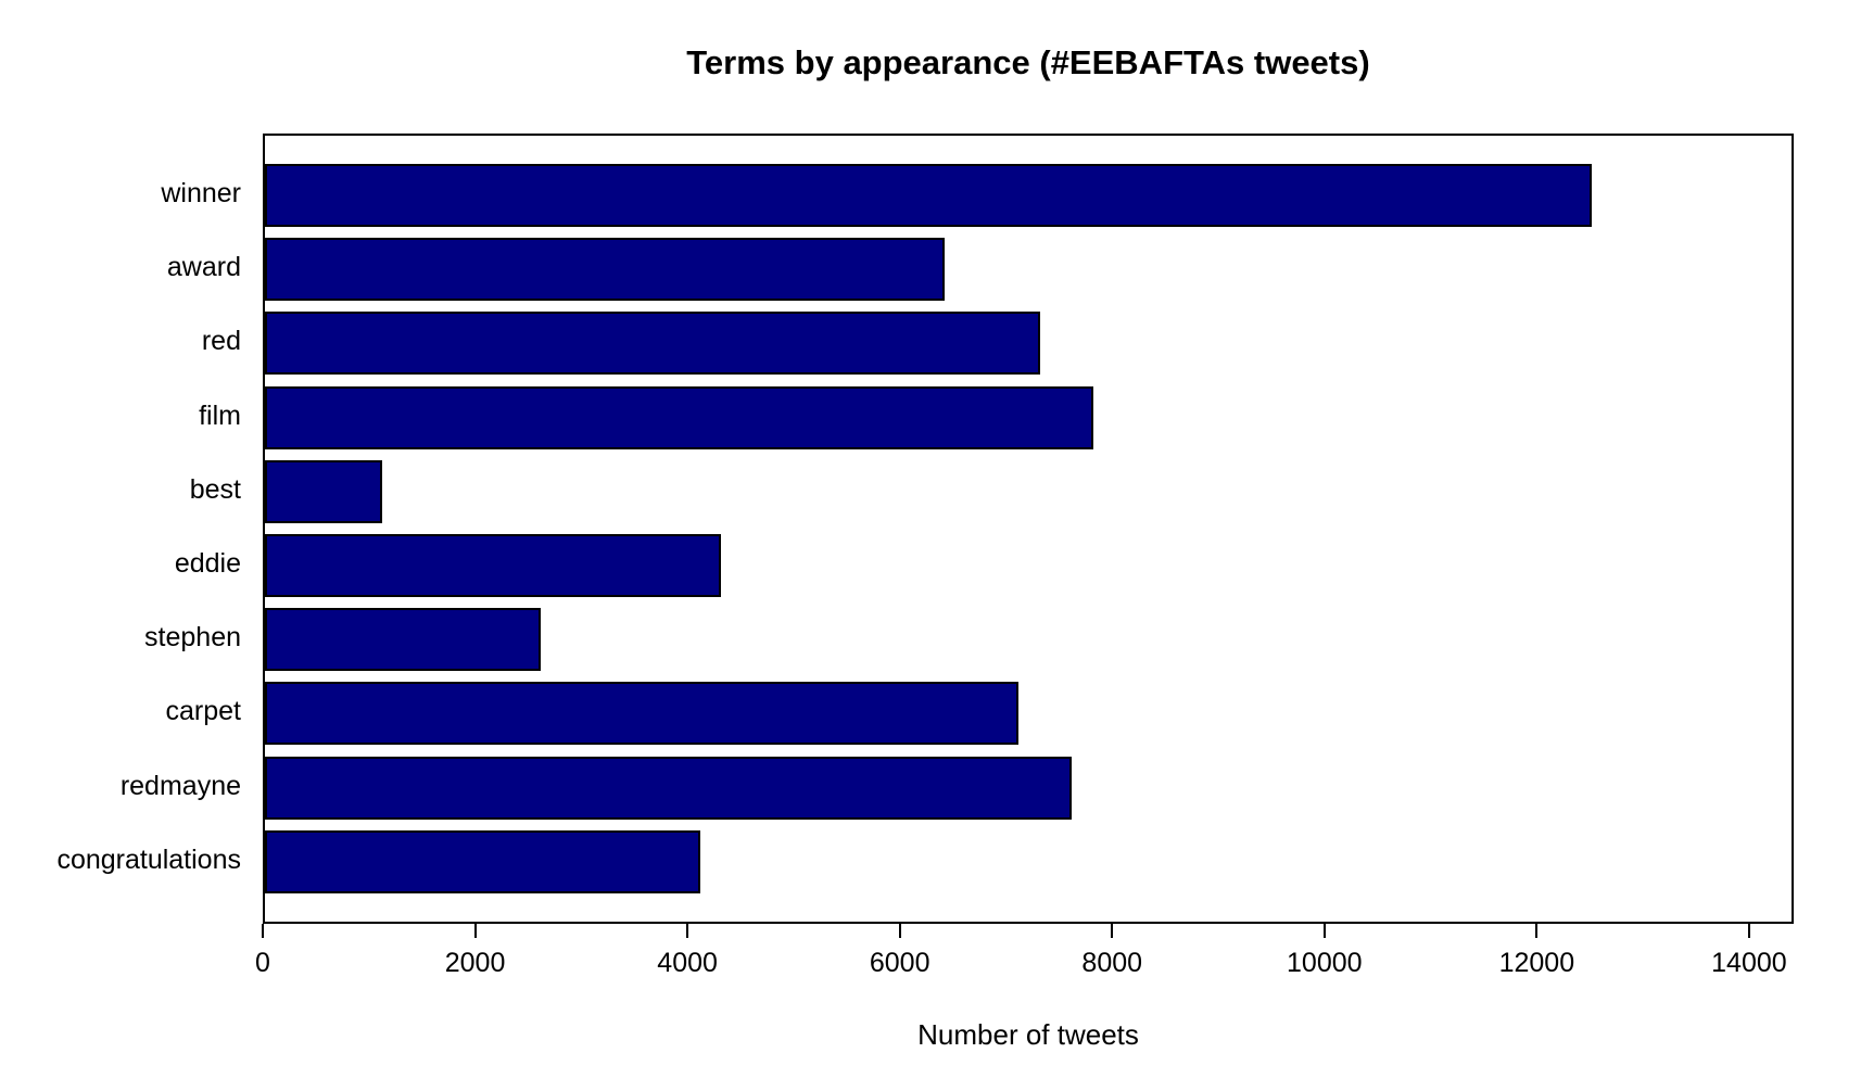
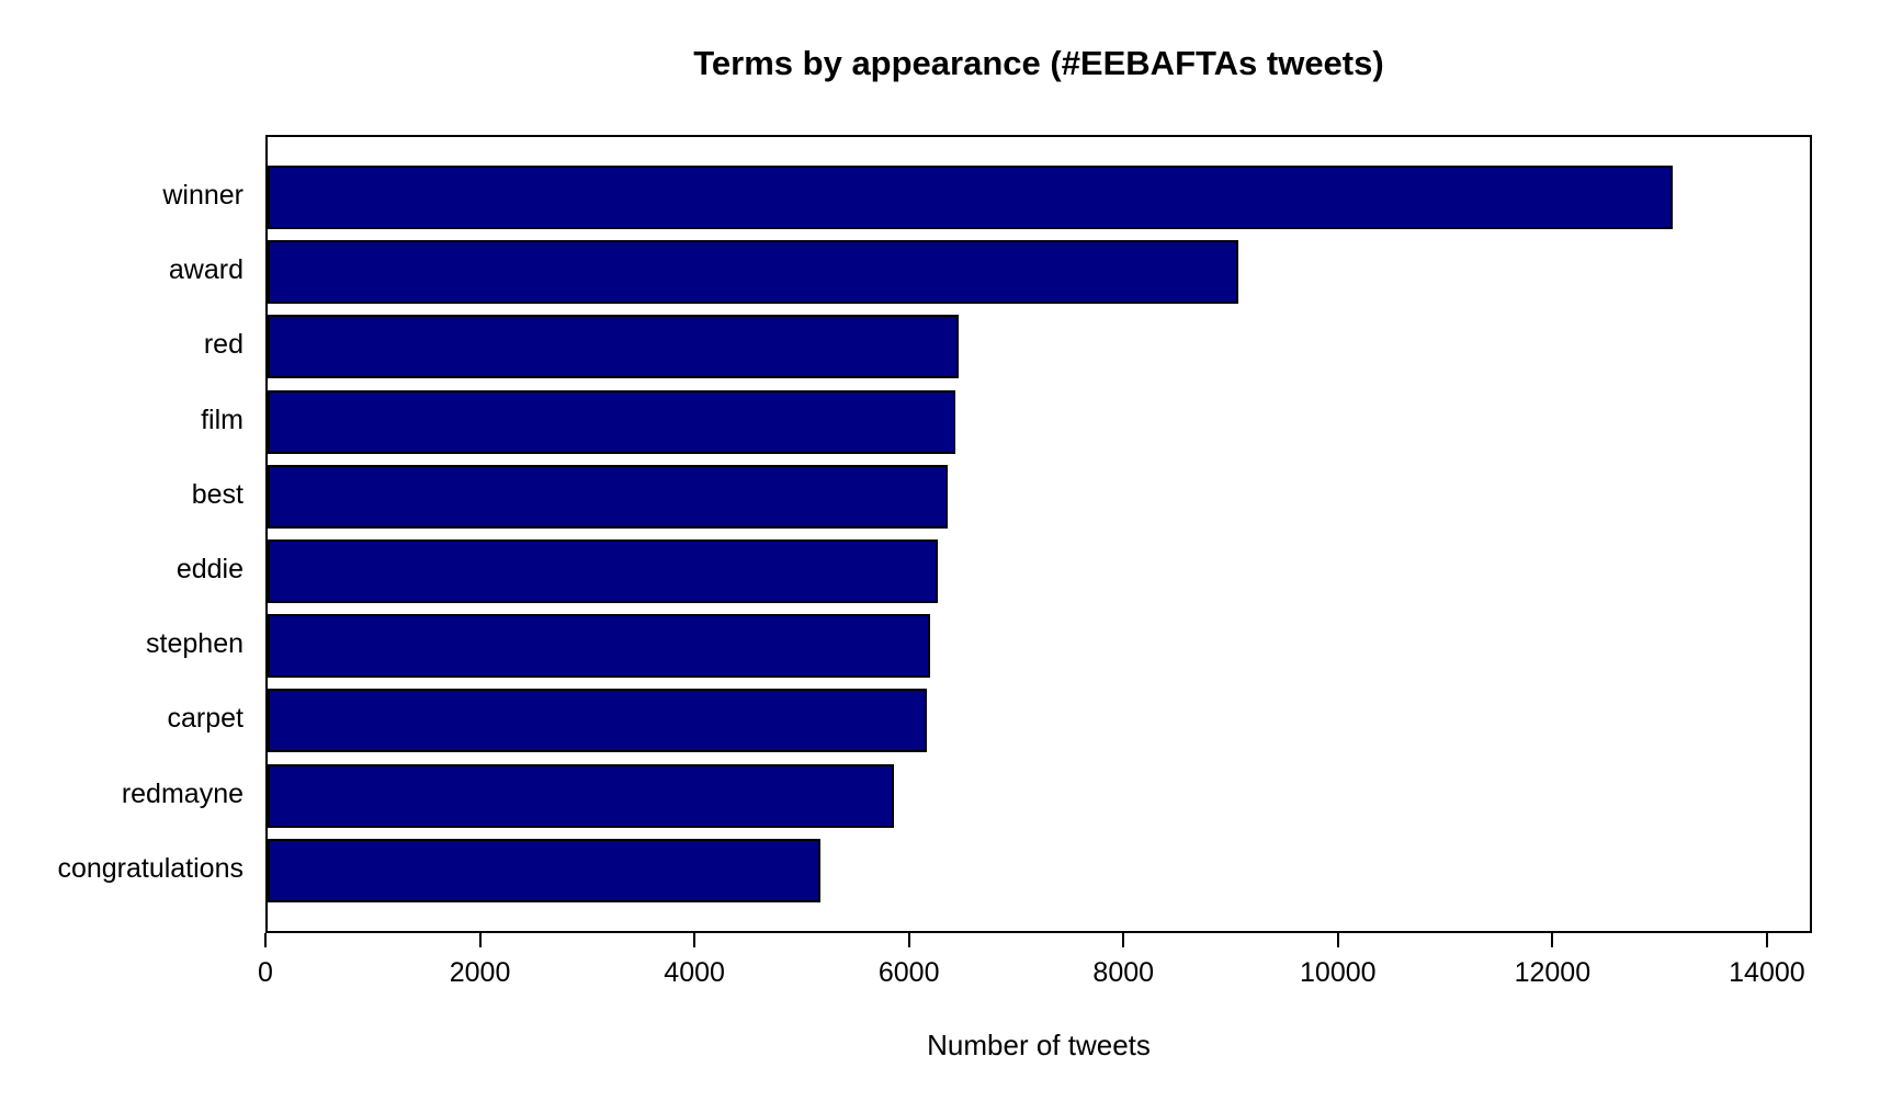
winner: 12500 -> 13100
award: 6400 -> 9000
red: 7300 -> 6400
film: 7800 -> 6400
best: 1100 -> 6300
eddie: 4300 -> 6200
stephen: 2600 -> 6200
carpet: 7100 -> 6200
redmayne: 7600 -> 5800
congratulations: 4100 -> 5200
